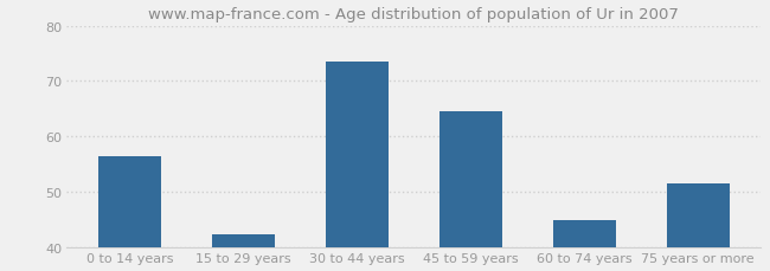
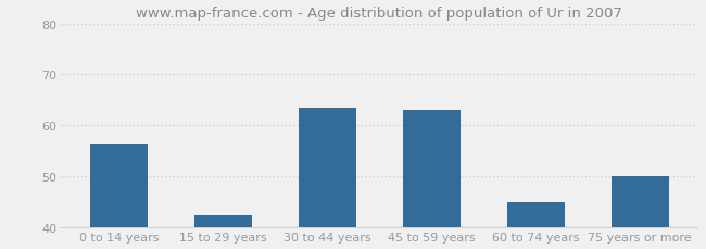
30 to 44 years: 73.5 -> 63.5
45 to 59 years: 64.5 -> 63.0
75 years or more: 51.5 -> 50.0
